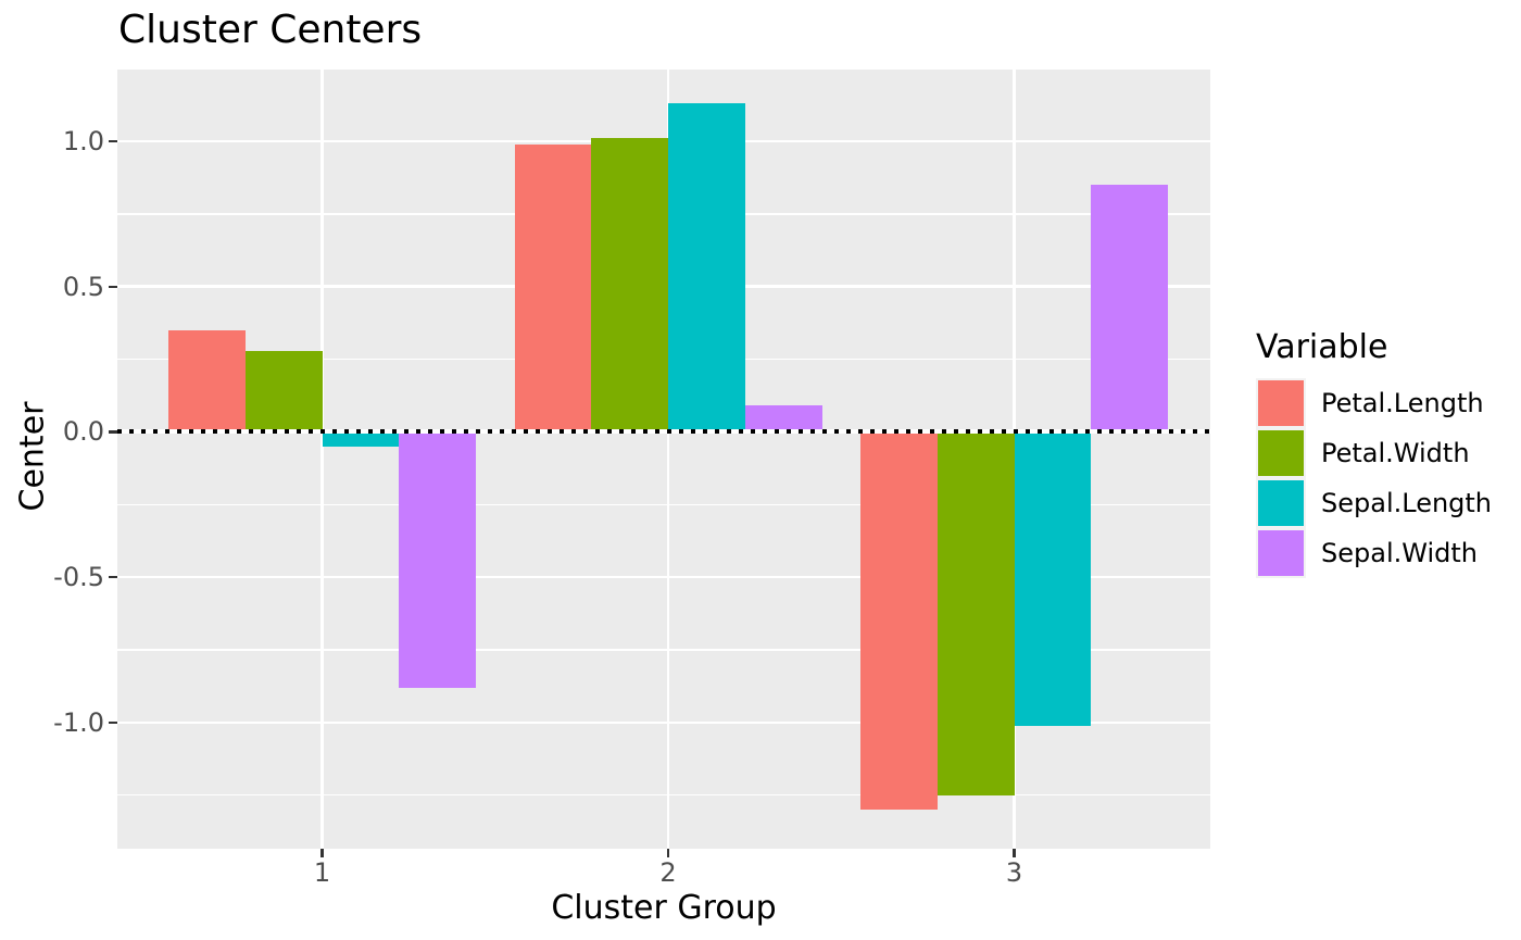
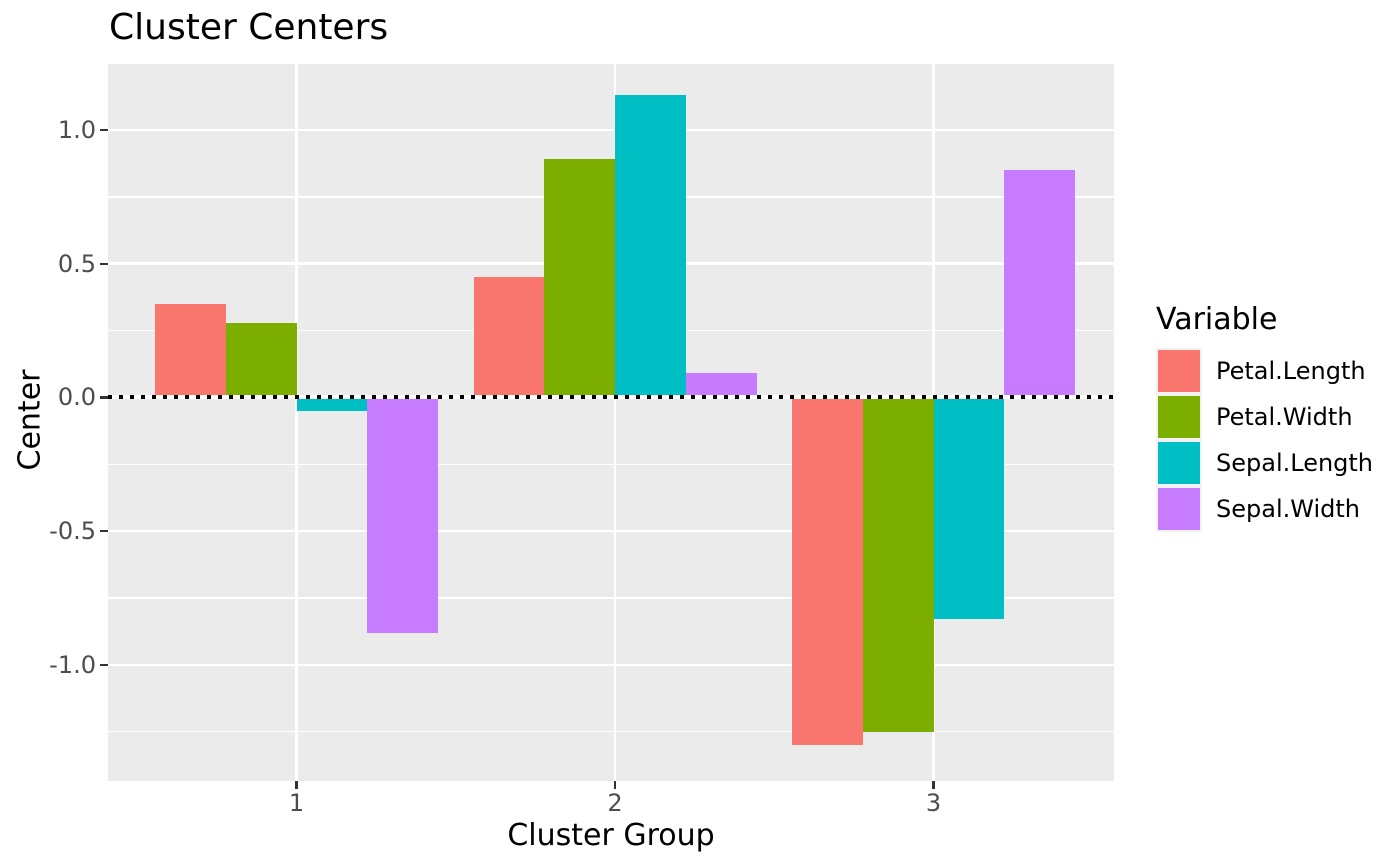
Petal.Length/2: 0.99 -> 0.45
Petal.Width/2: 1.01 -> 0.89
Sepal.Length/3: -1.01 -> -0.83
